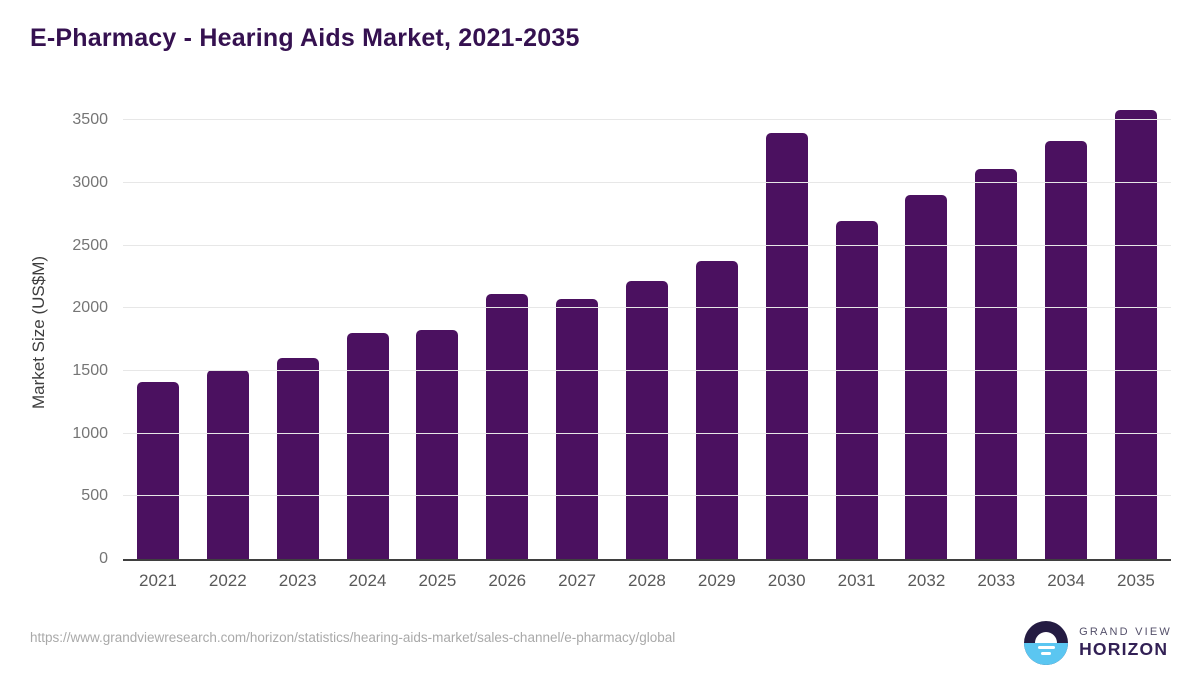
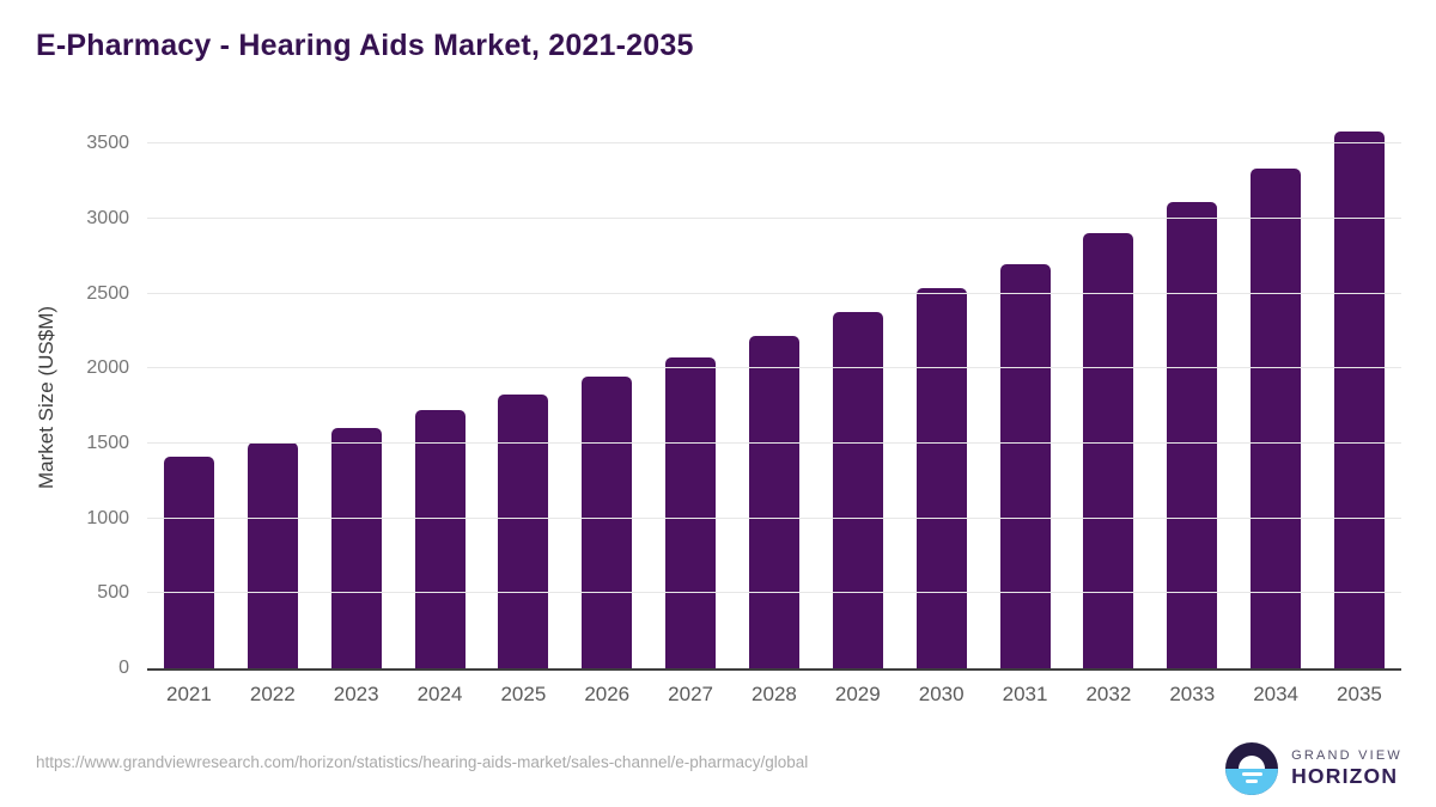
2024: 1800 -> 1720
2026: 2110 -> 1940
2030: 3400 -> 2540
